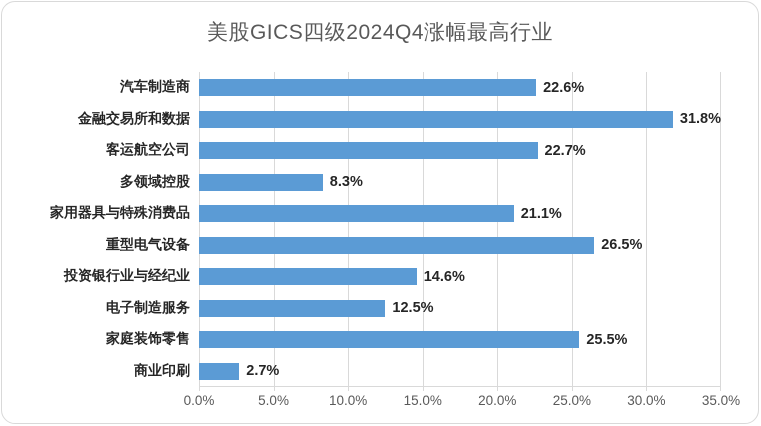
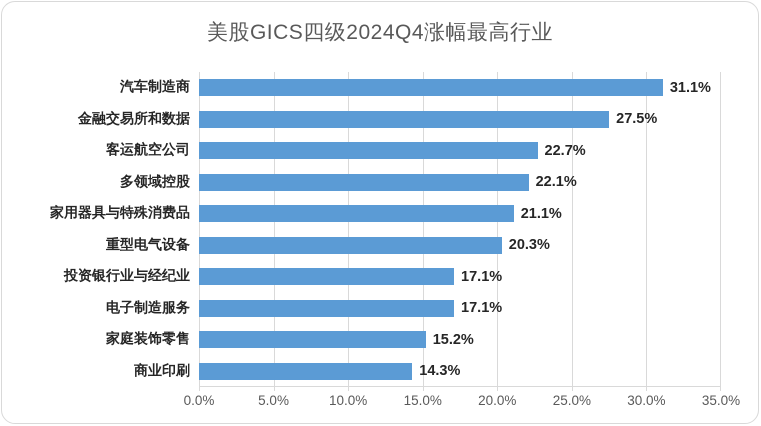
汽车制造商: 22.6% -> 31.1%
金融交易所和数据: 31.8% -> 27.5%
多领域控股: 8.3% -> 22.1%
重型电气设备: 26.5% -> 20.3%
投资银行业与经纪业: 14.6% -> 17.1%
电子制造服务: 12.5% -> 17.1%
家庭装饰零售: 25.5% -> 15.2%
商业印刷: 2.7% -> 14.3%
